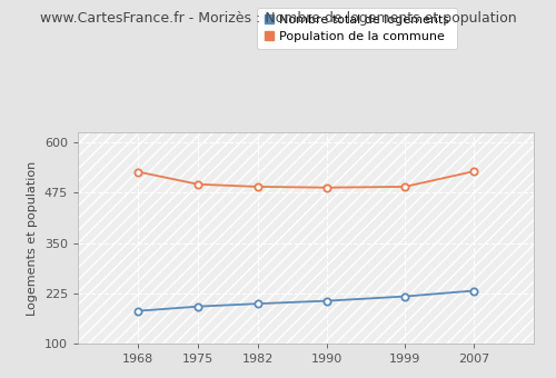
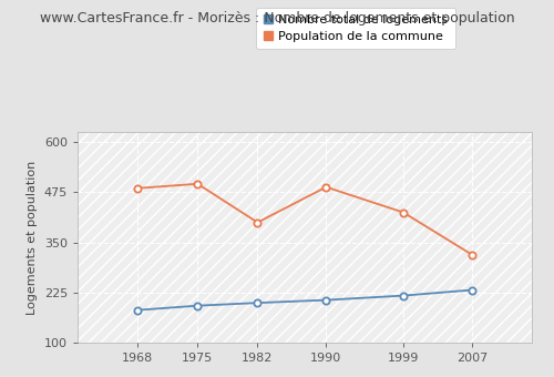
Population de la commune/1968: 527 -> 485
Population de la commune/1982: 490 -> 400
Population de la commune/1999: 490 -> 425
Population de la commune/2007: 528 -> 320
